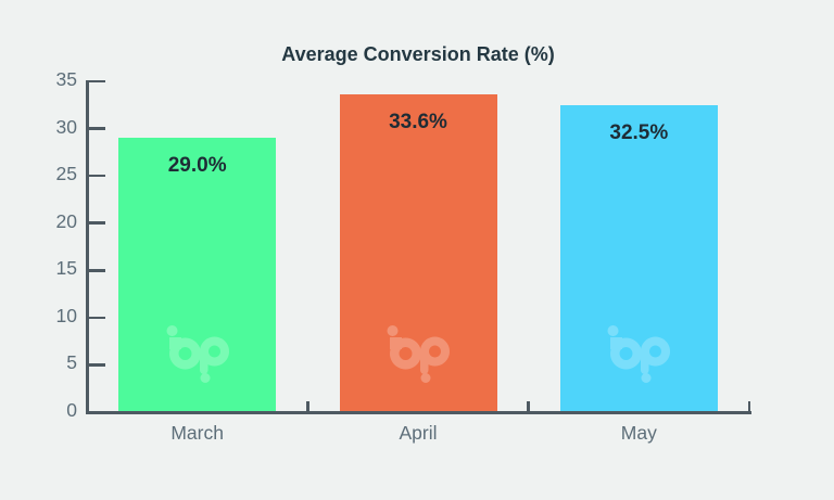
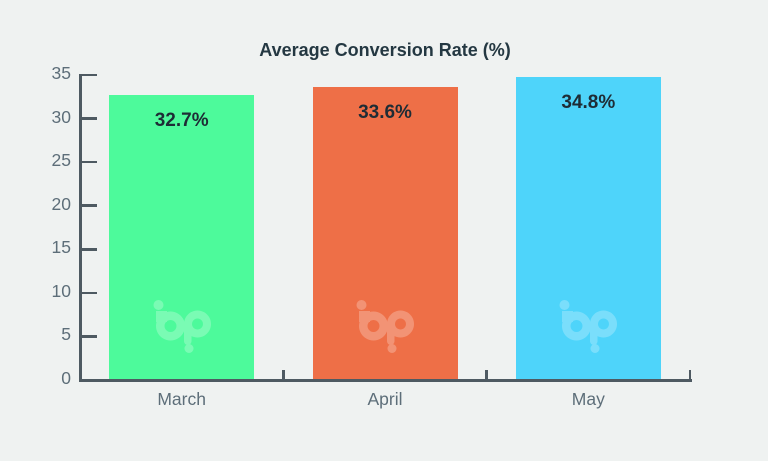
March: 29.0% -> 32.7%
May: 32.5% -> 34.8%
